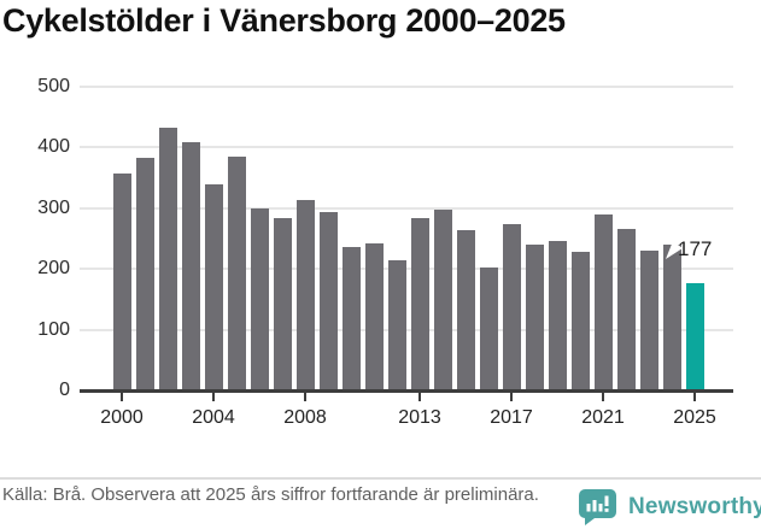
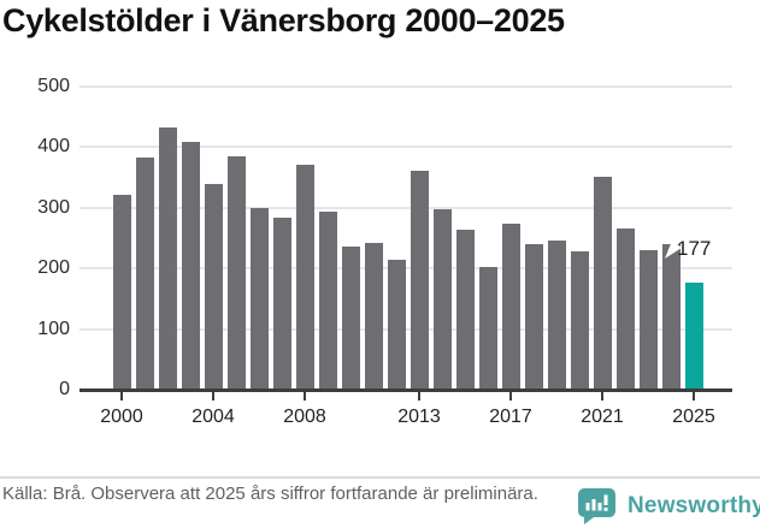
2000: 360 -> 320
2008: 310 -> 370
2013: 280 -> 360
2021: 290 -> 350
